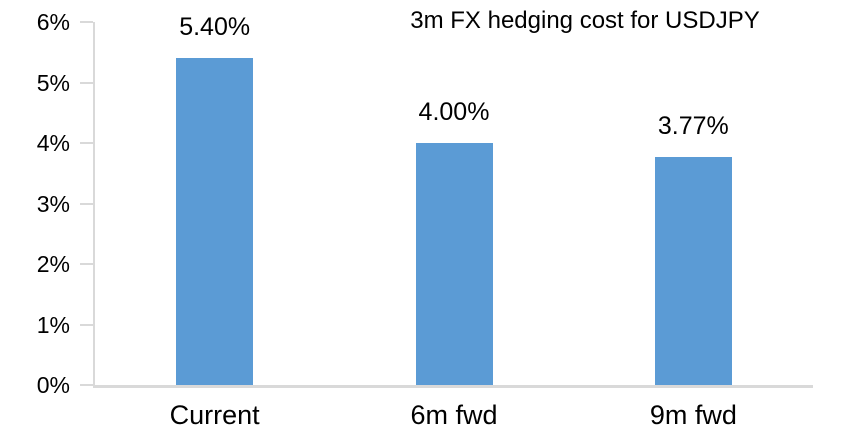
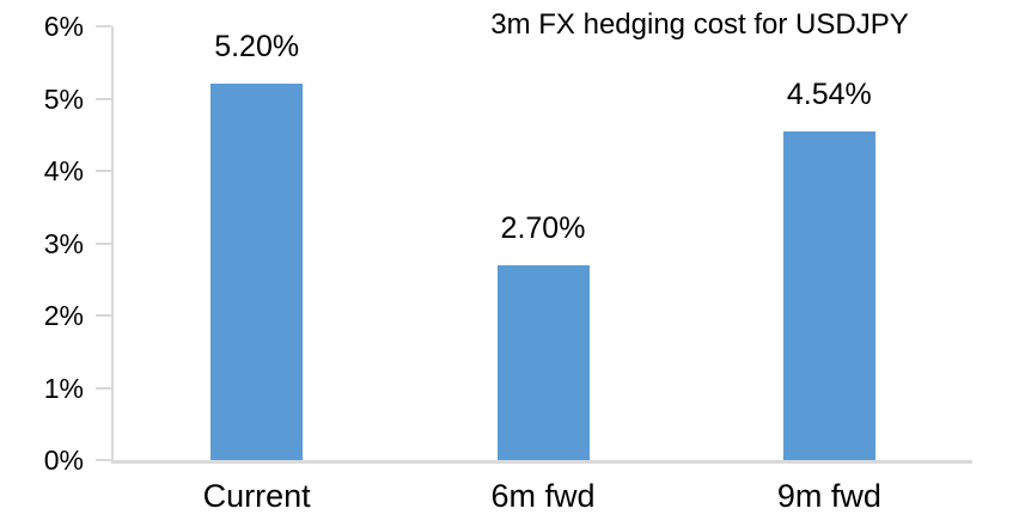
Current: 5.40% -> 5.20%
6m fwd: 4.00% -> 2.70%
9m fwd: 3.77% -> 4.54%
